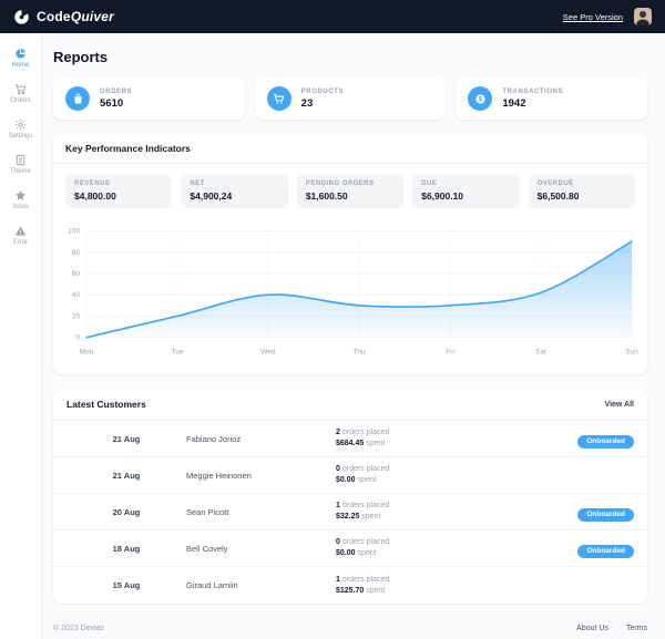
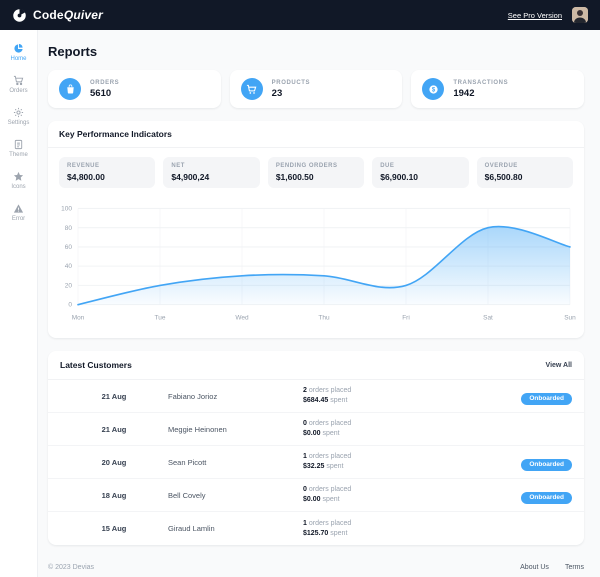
Wed: 40 -> 30
Fri: 30 -> 20
Sat: 40 -> 80
Sun: 90 -> 60
